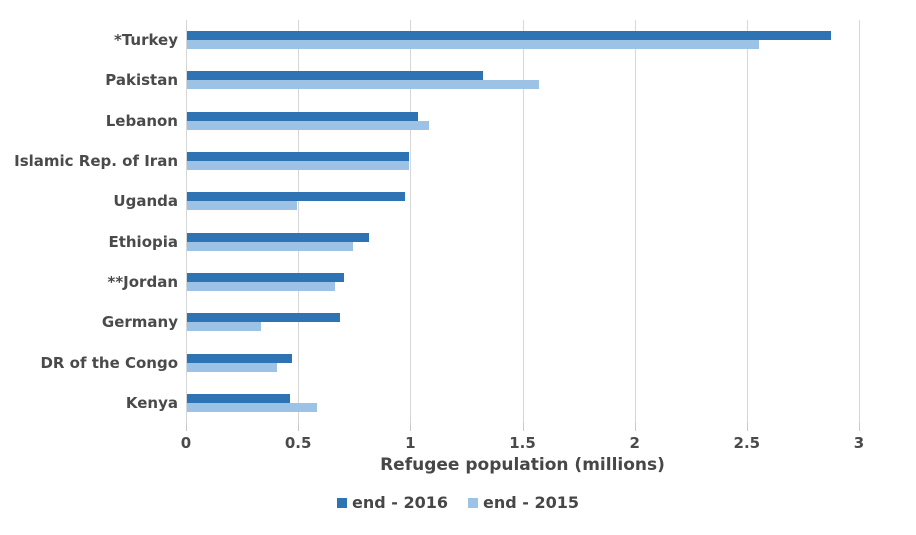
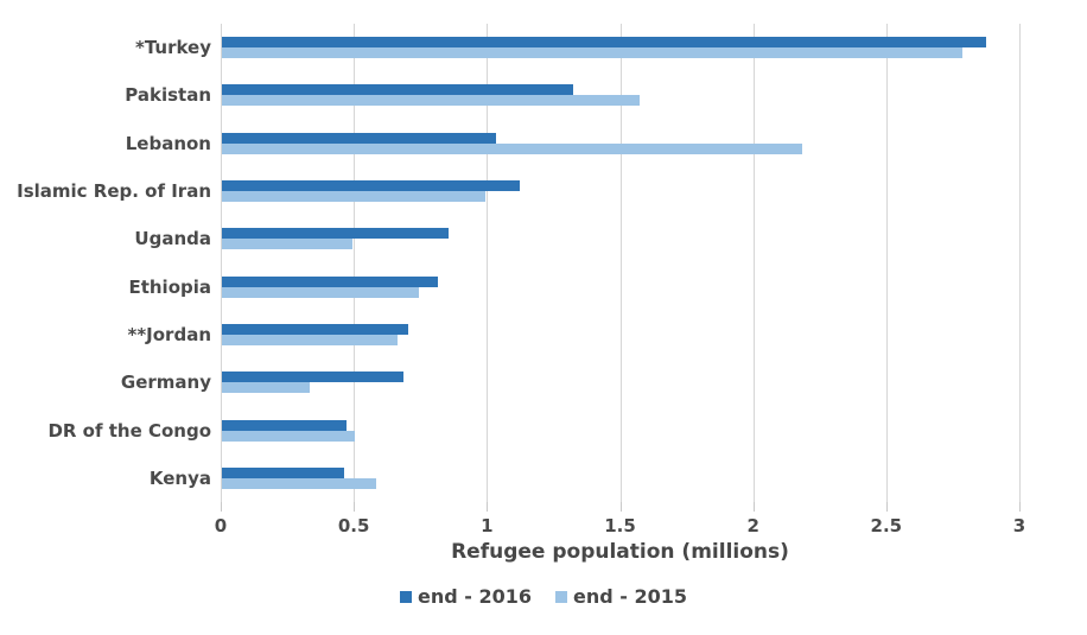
end - 2015/*Turkey: 2.55 -> 2.78
end - 2015/Lebanon: 1.08 -> 2.18
end - 2016/Islamic Rep. of Iran: 0.99 -> 1.12
end - 2016/Uganda: 0.97 -> 0.85
end - 2015/DR of the Congo: 0.40 -> 0.50
